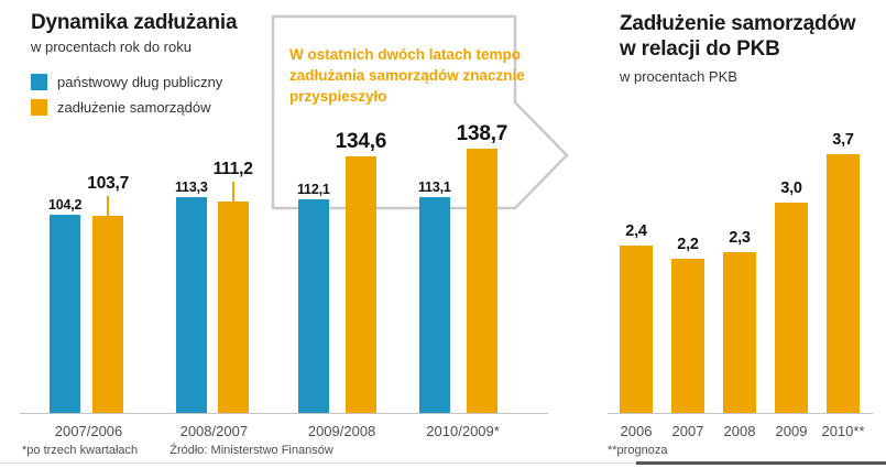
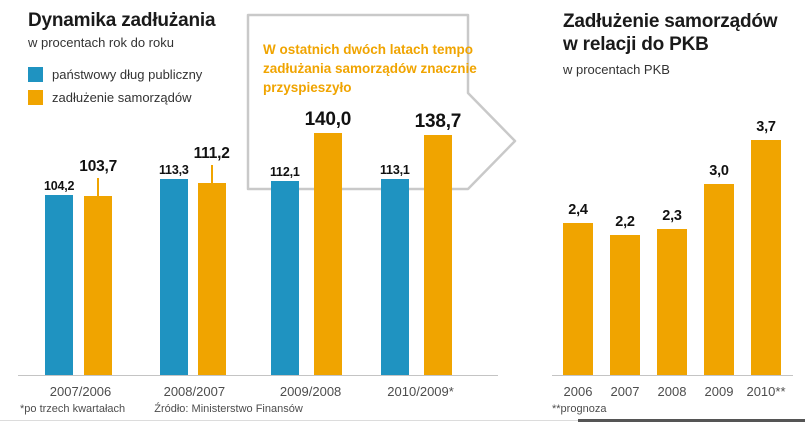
Dynamika zadłużania/zadłużenie samorządów/2009/2008: 134,6 -> 140,0
